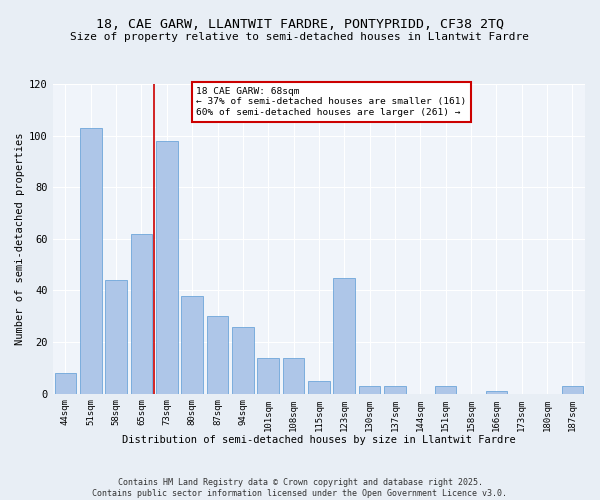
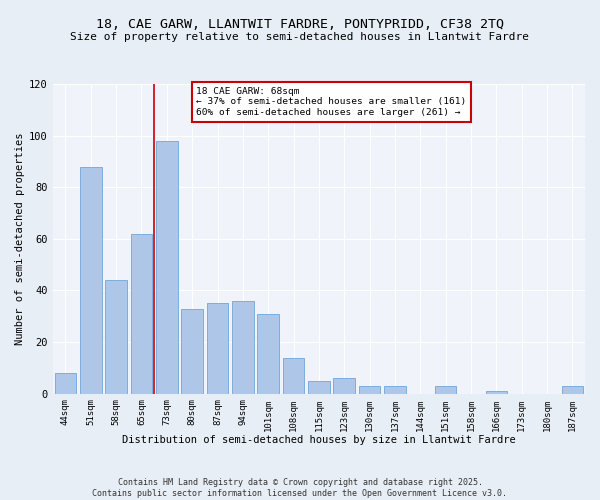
51sqm: 103 -> 88
80sqm: 38 -> 33
87sqm: 30 -> 35
94sqm: 26 -> 36
101sqm: 14 -> 31
123sqm: 45 -> 6
